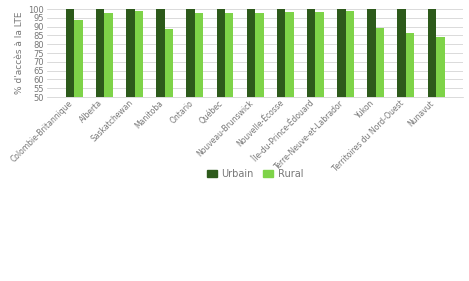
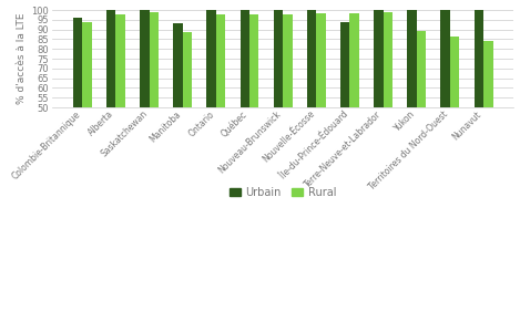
Urbain/Colombie-Britannique: 100 -> 96
Urbain/Manitoba: 100 -> 93
Urbain/Île-du-Prince-Édouard: 100 -> 94
